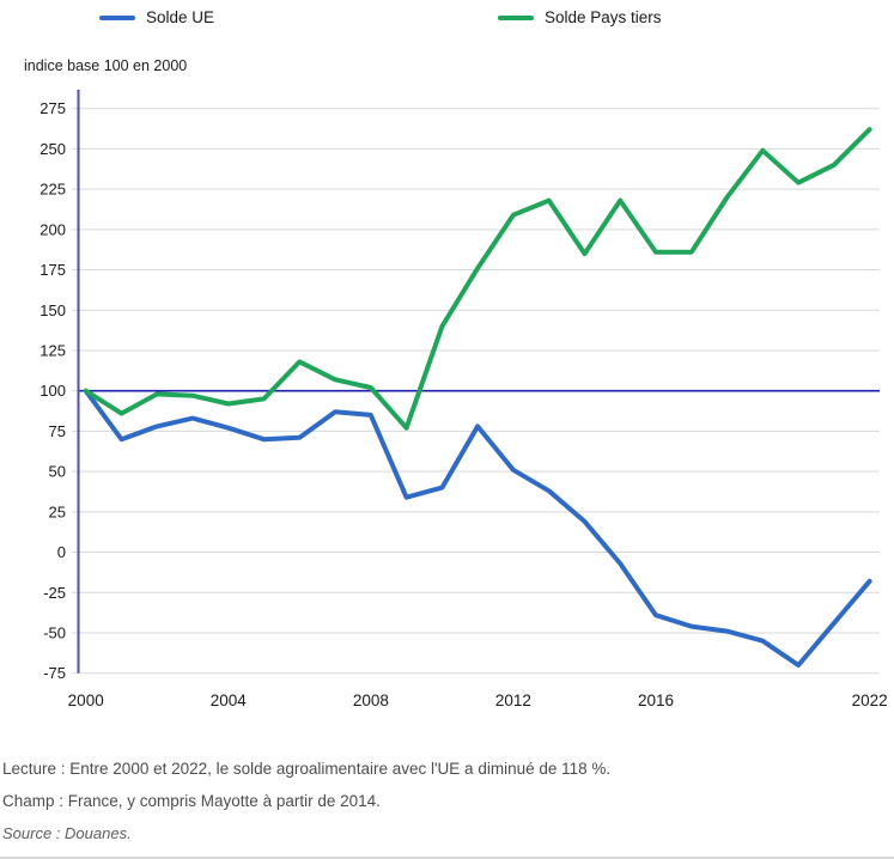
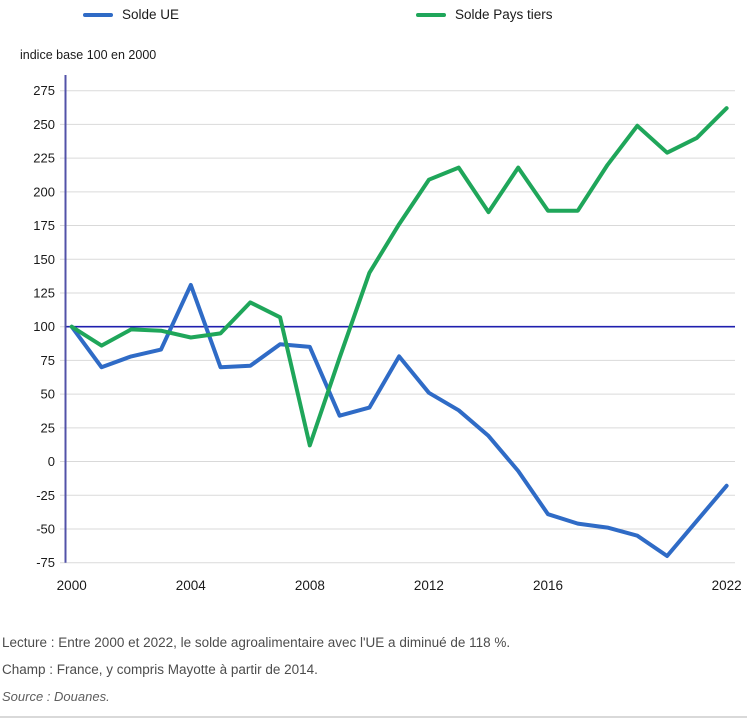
Solde UE/2004: 77 -> 131
Solde Pays tiers/2008: 102 -> 12
